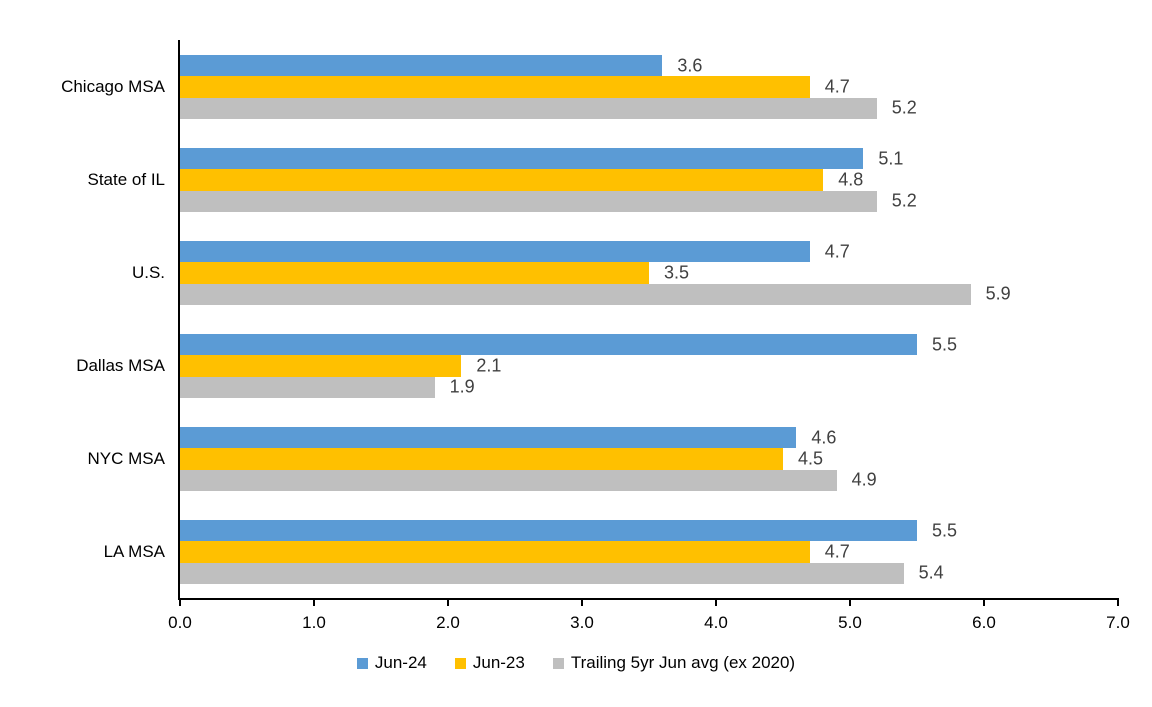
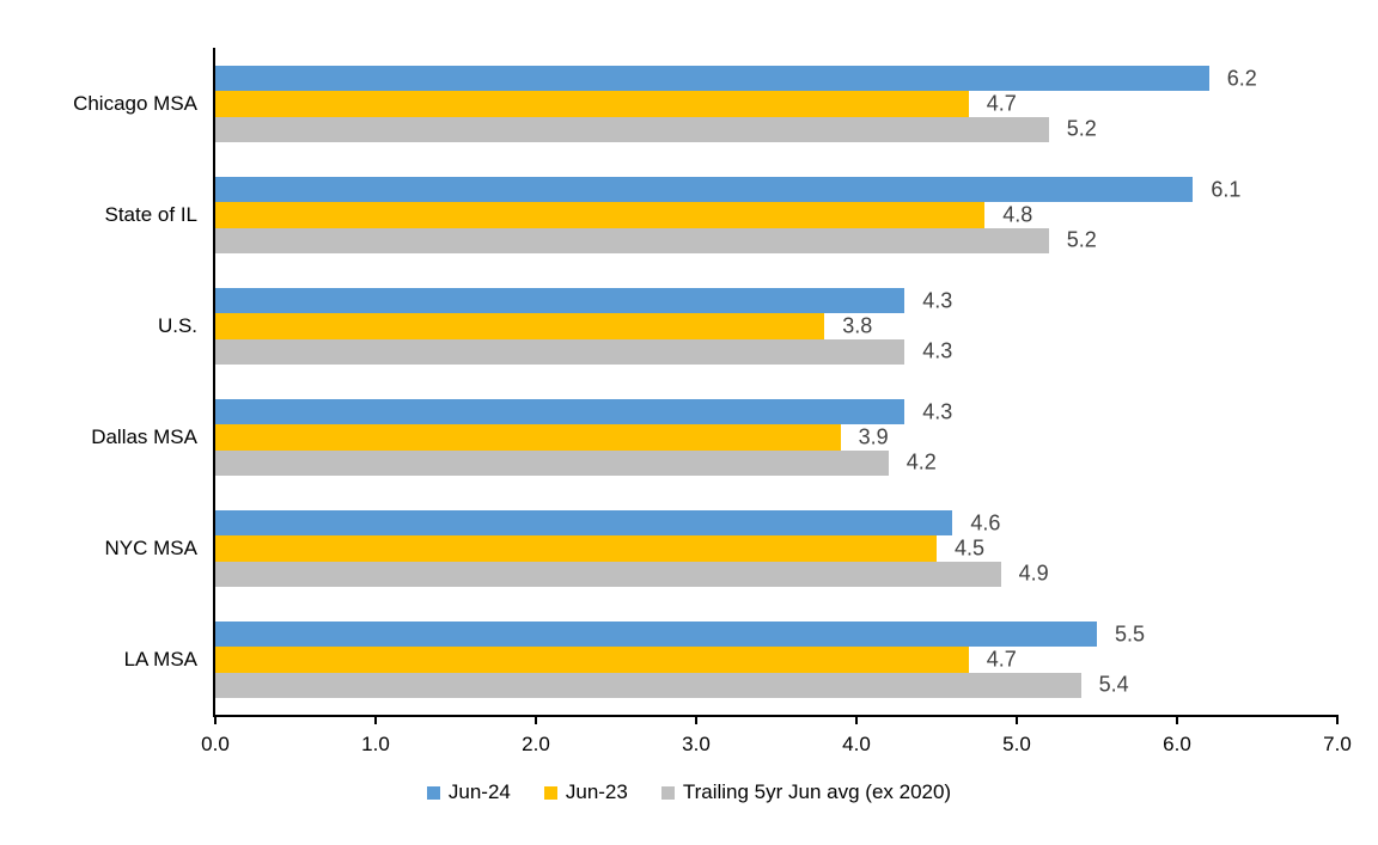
Jun-24/Chicago MSA: 3.6 -> 6.2
Jun-24/State of IL: 5.1 -> 6.1
Jun-24/U.S.: 4.7 -> 4.3
Jun-23/U.S.: 3.5 -> 3.8
Trailing 5yr Jun avg (ex 2020)/U.S.: 5.9 -> 4.3
Jun-24/Dallas MSA: 5.5 -> 4.3
Jun-23/Dallas MSA: 2.1 -> 3.9
Trailing 5yr Jun avg (ex 2020)/Dallas MSA: 1.9 -> 4.2
